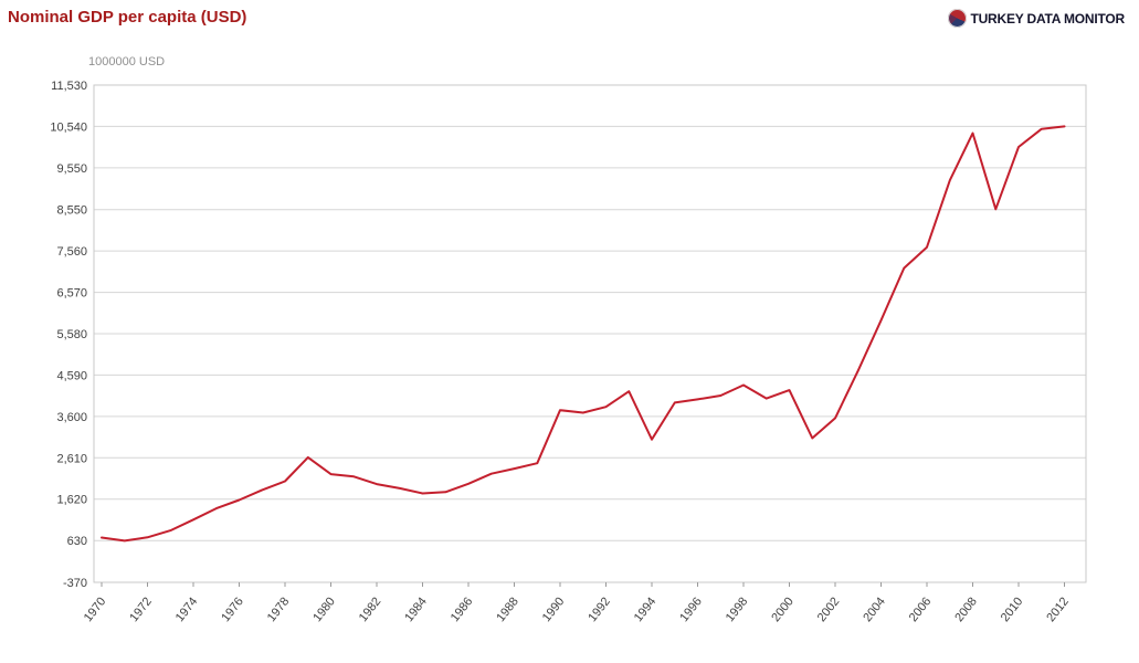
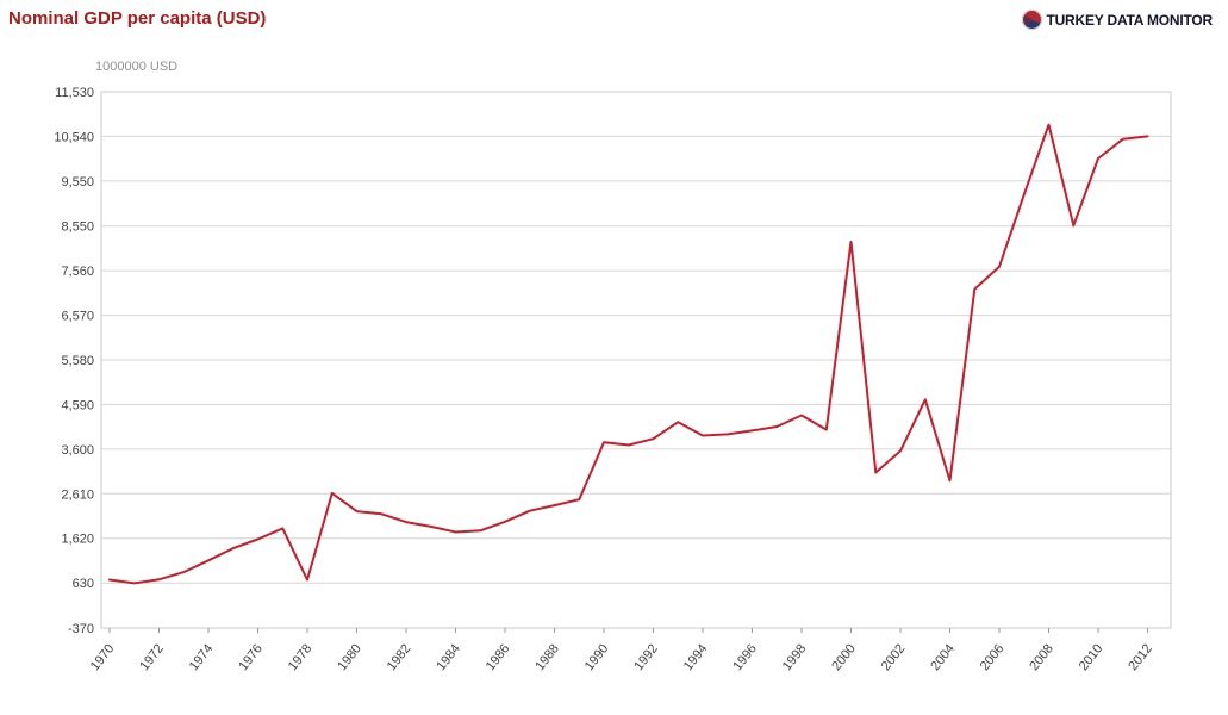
1978: 2000 -> 700
1994: 3000 -> 3900
2000: 4200 -> 8200
2004: 5900 -> 2900
2008: 10400 -> 10800
